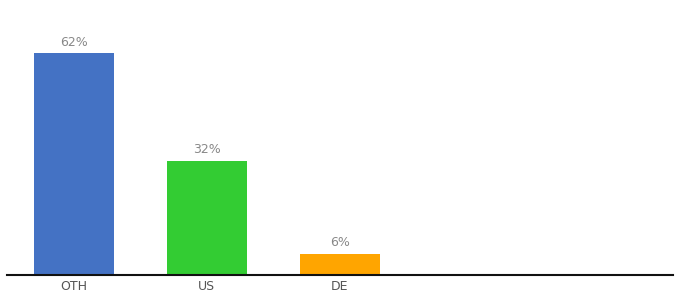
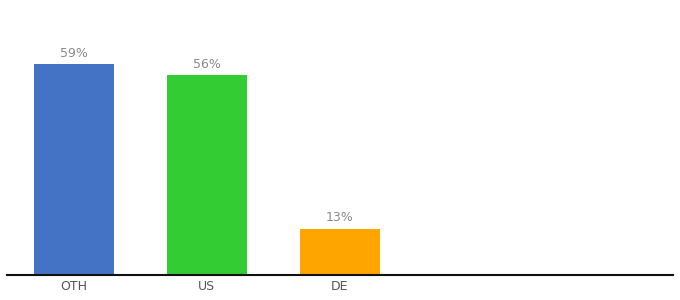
OTH: 62% -> 59%
US: 32% -> 56%
DE: 6% -> 13%
